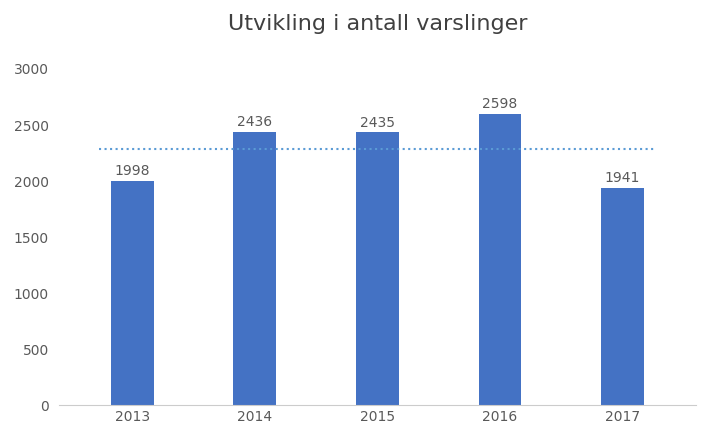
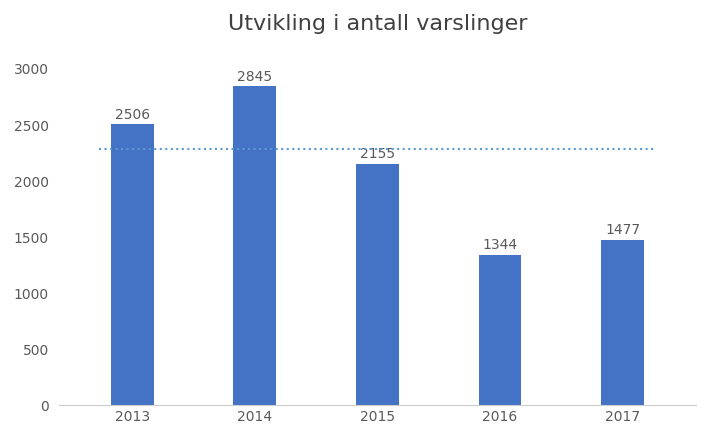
2013: 1998 -> 2506
2014: 2436 -> 2845
2015: 2435 -> 2155
2016: 2598 -> 1344
2017: 1941 -> 1477
